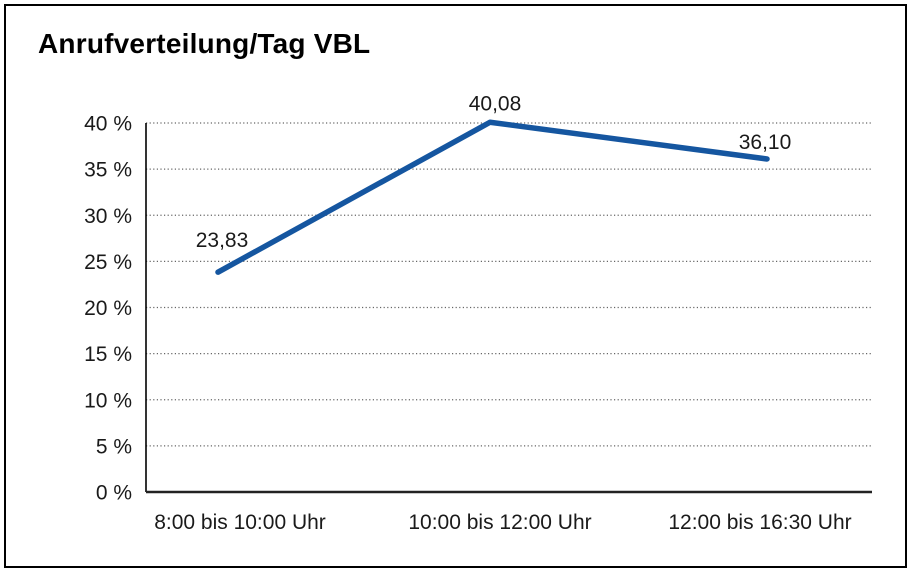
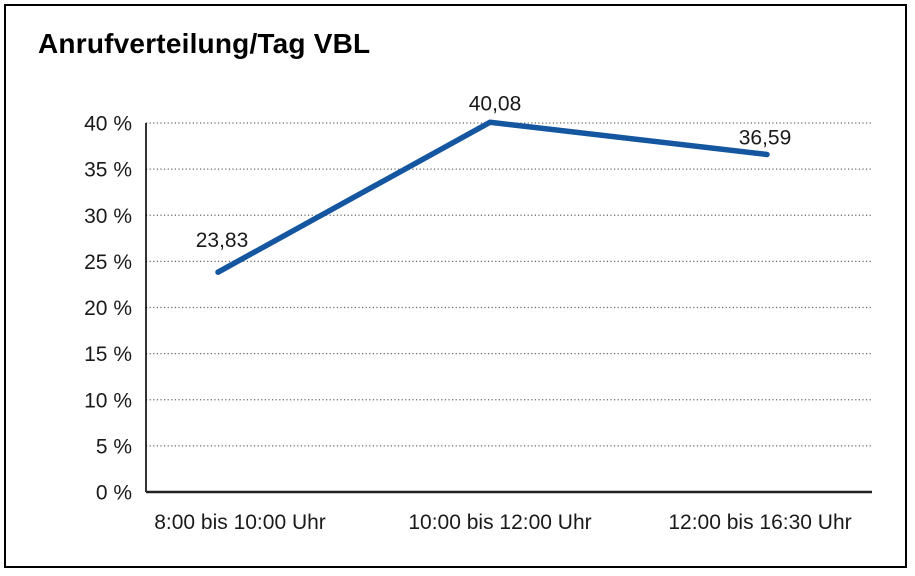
12:00 bis 16:30 Uhr: 36,10 -> 36,59
